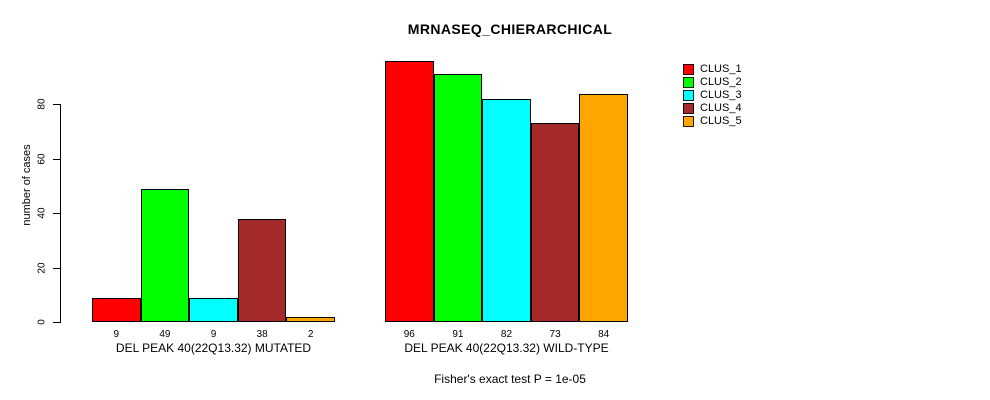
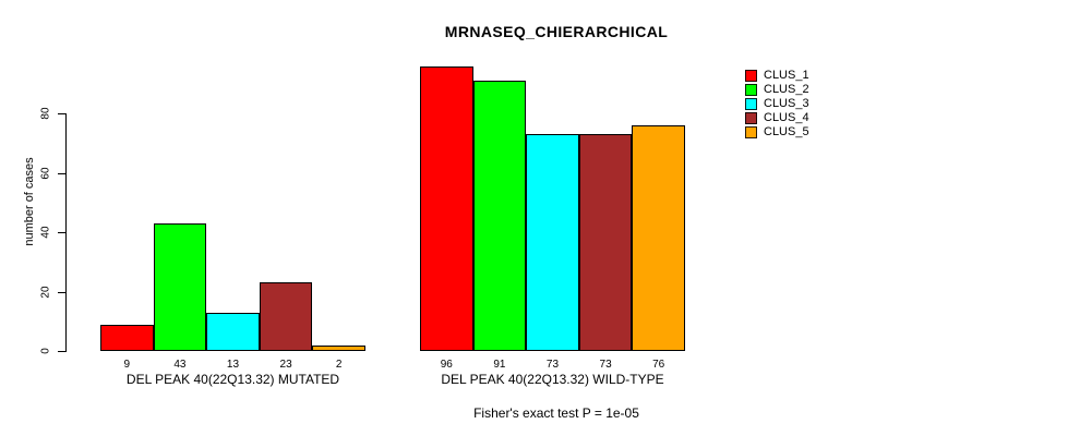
CLUS_2/DEL PEAK 40(22Q13.32) MUTATED: 49 -> 43
CLUS_3/DEL PEAK 40(22Q13.32) MUTATED: 9 -> 13
CLUS_4/DEL PEAK 40(22Q13.32) MUTATED: 38 -> 23
CLUS_3/DEL PEAK 40(22Q13.32) WILD-TYPE: 82 -> 73
CLUS_5/DEL PEAK 40(22Q13.32) WILD-TYPE: 84 -> 76
